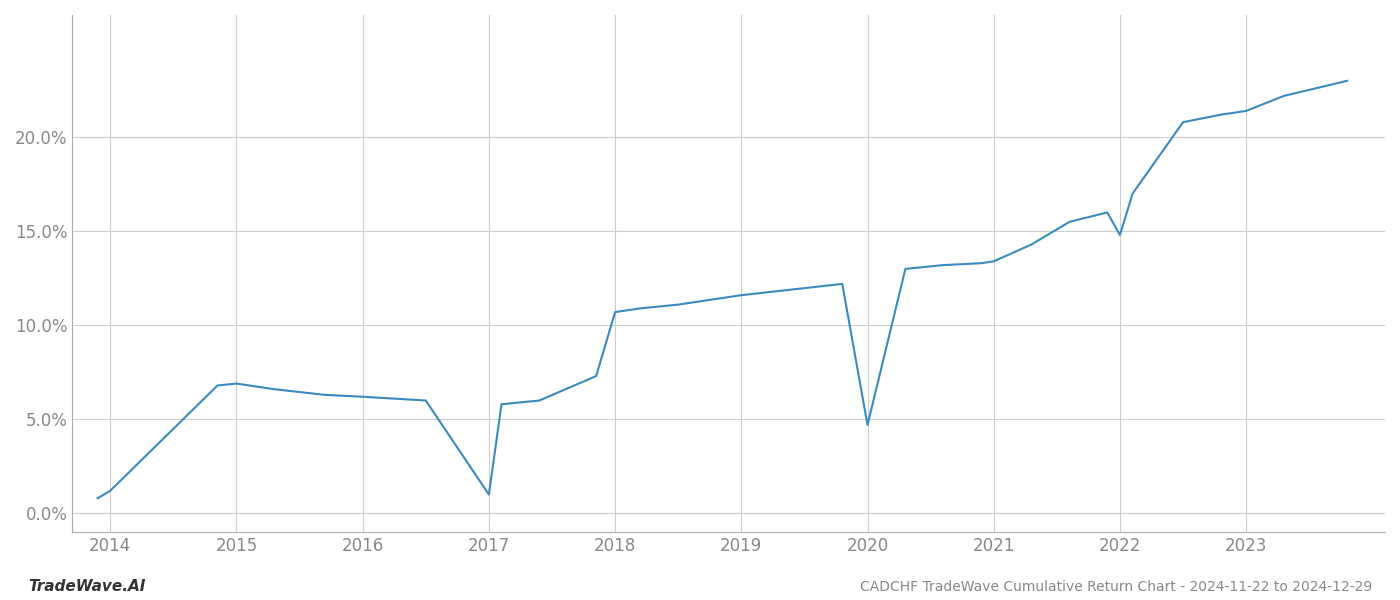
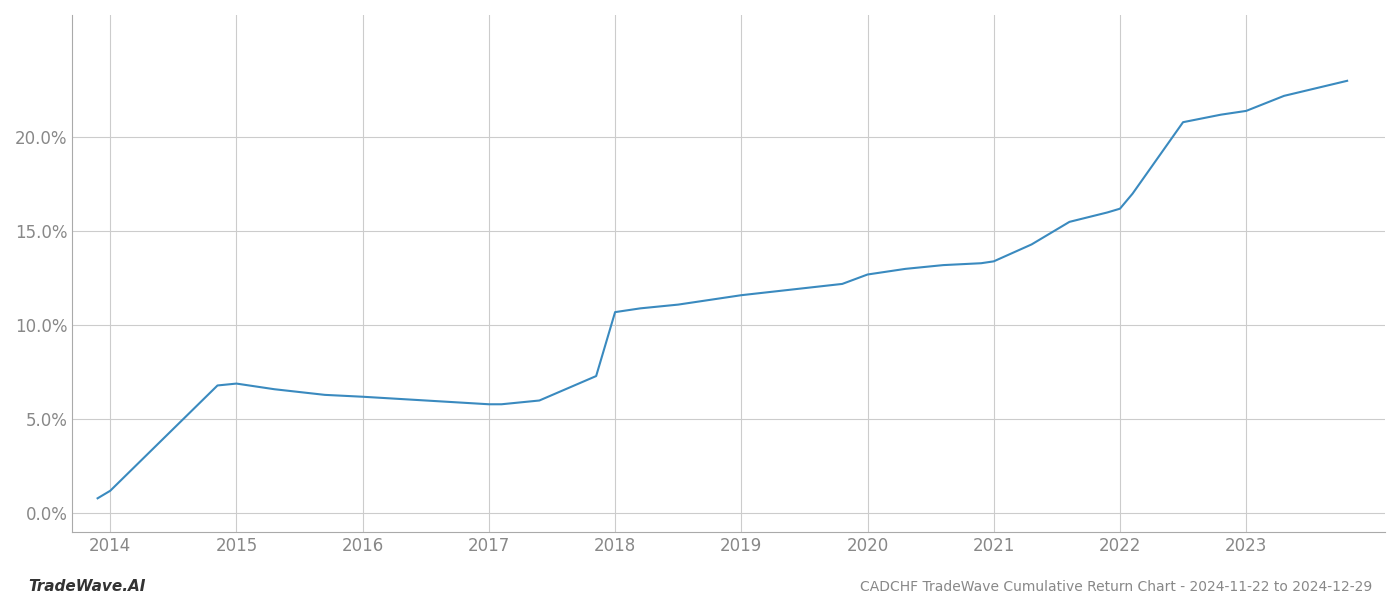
2017: 1.0% -> 5.8%
2020: 4.7% -> 12.7%
2022: 14.8% -> 16.2%
